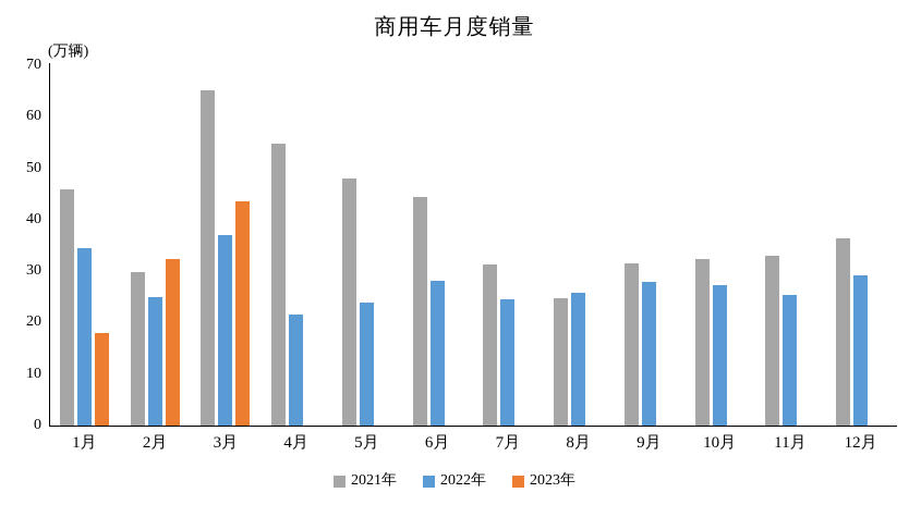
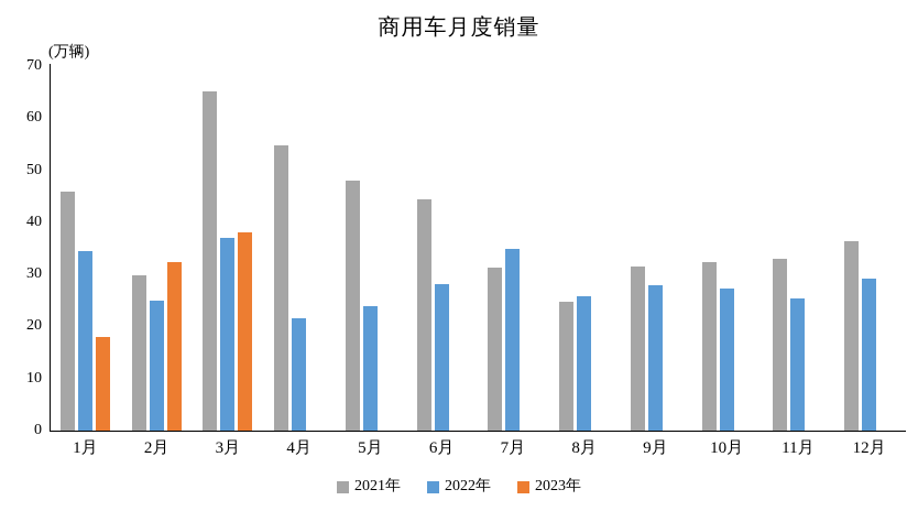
2023年/3月: 44 -> 38
2022年/7月: 24 -> 35
